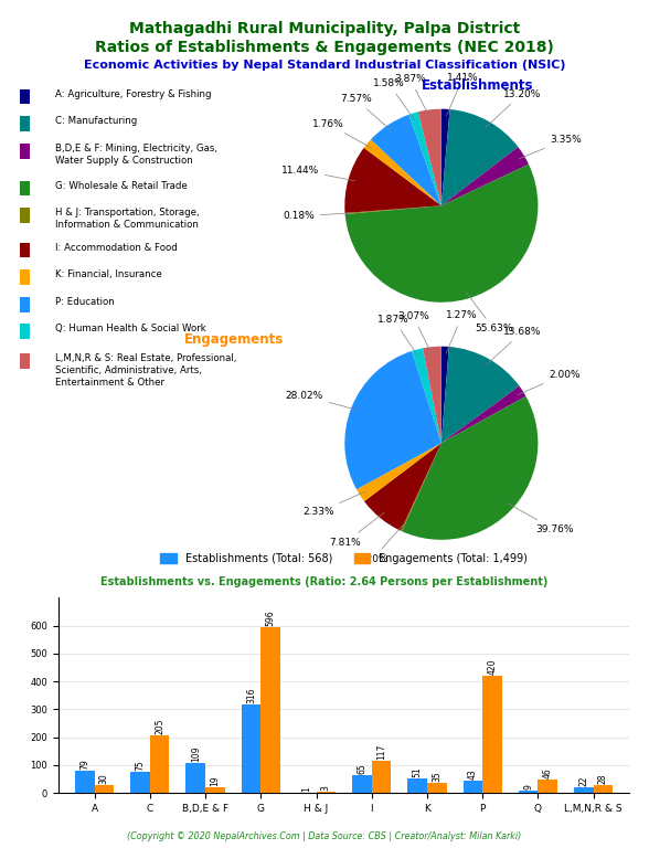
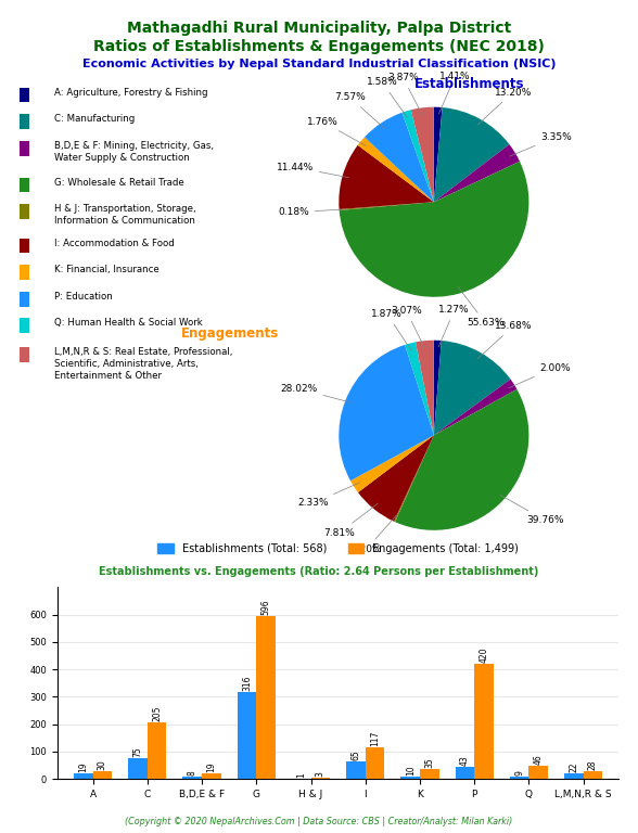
Establishments (Total: 568)/A: 79 -> 19
Establishments (Total: 568)/B,D,E & F: 109 -> 8
Establishments (Total: 568)/K: 51 -> 10
